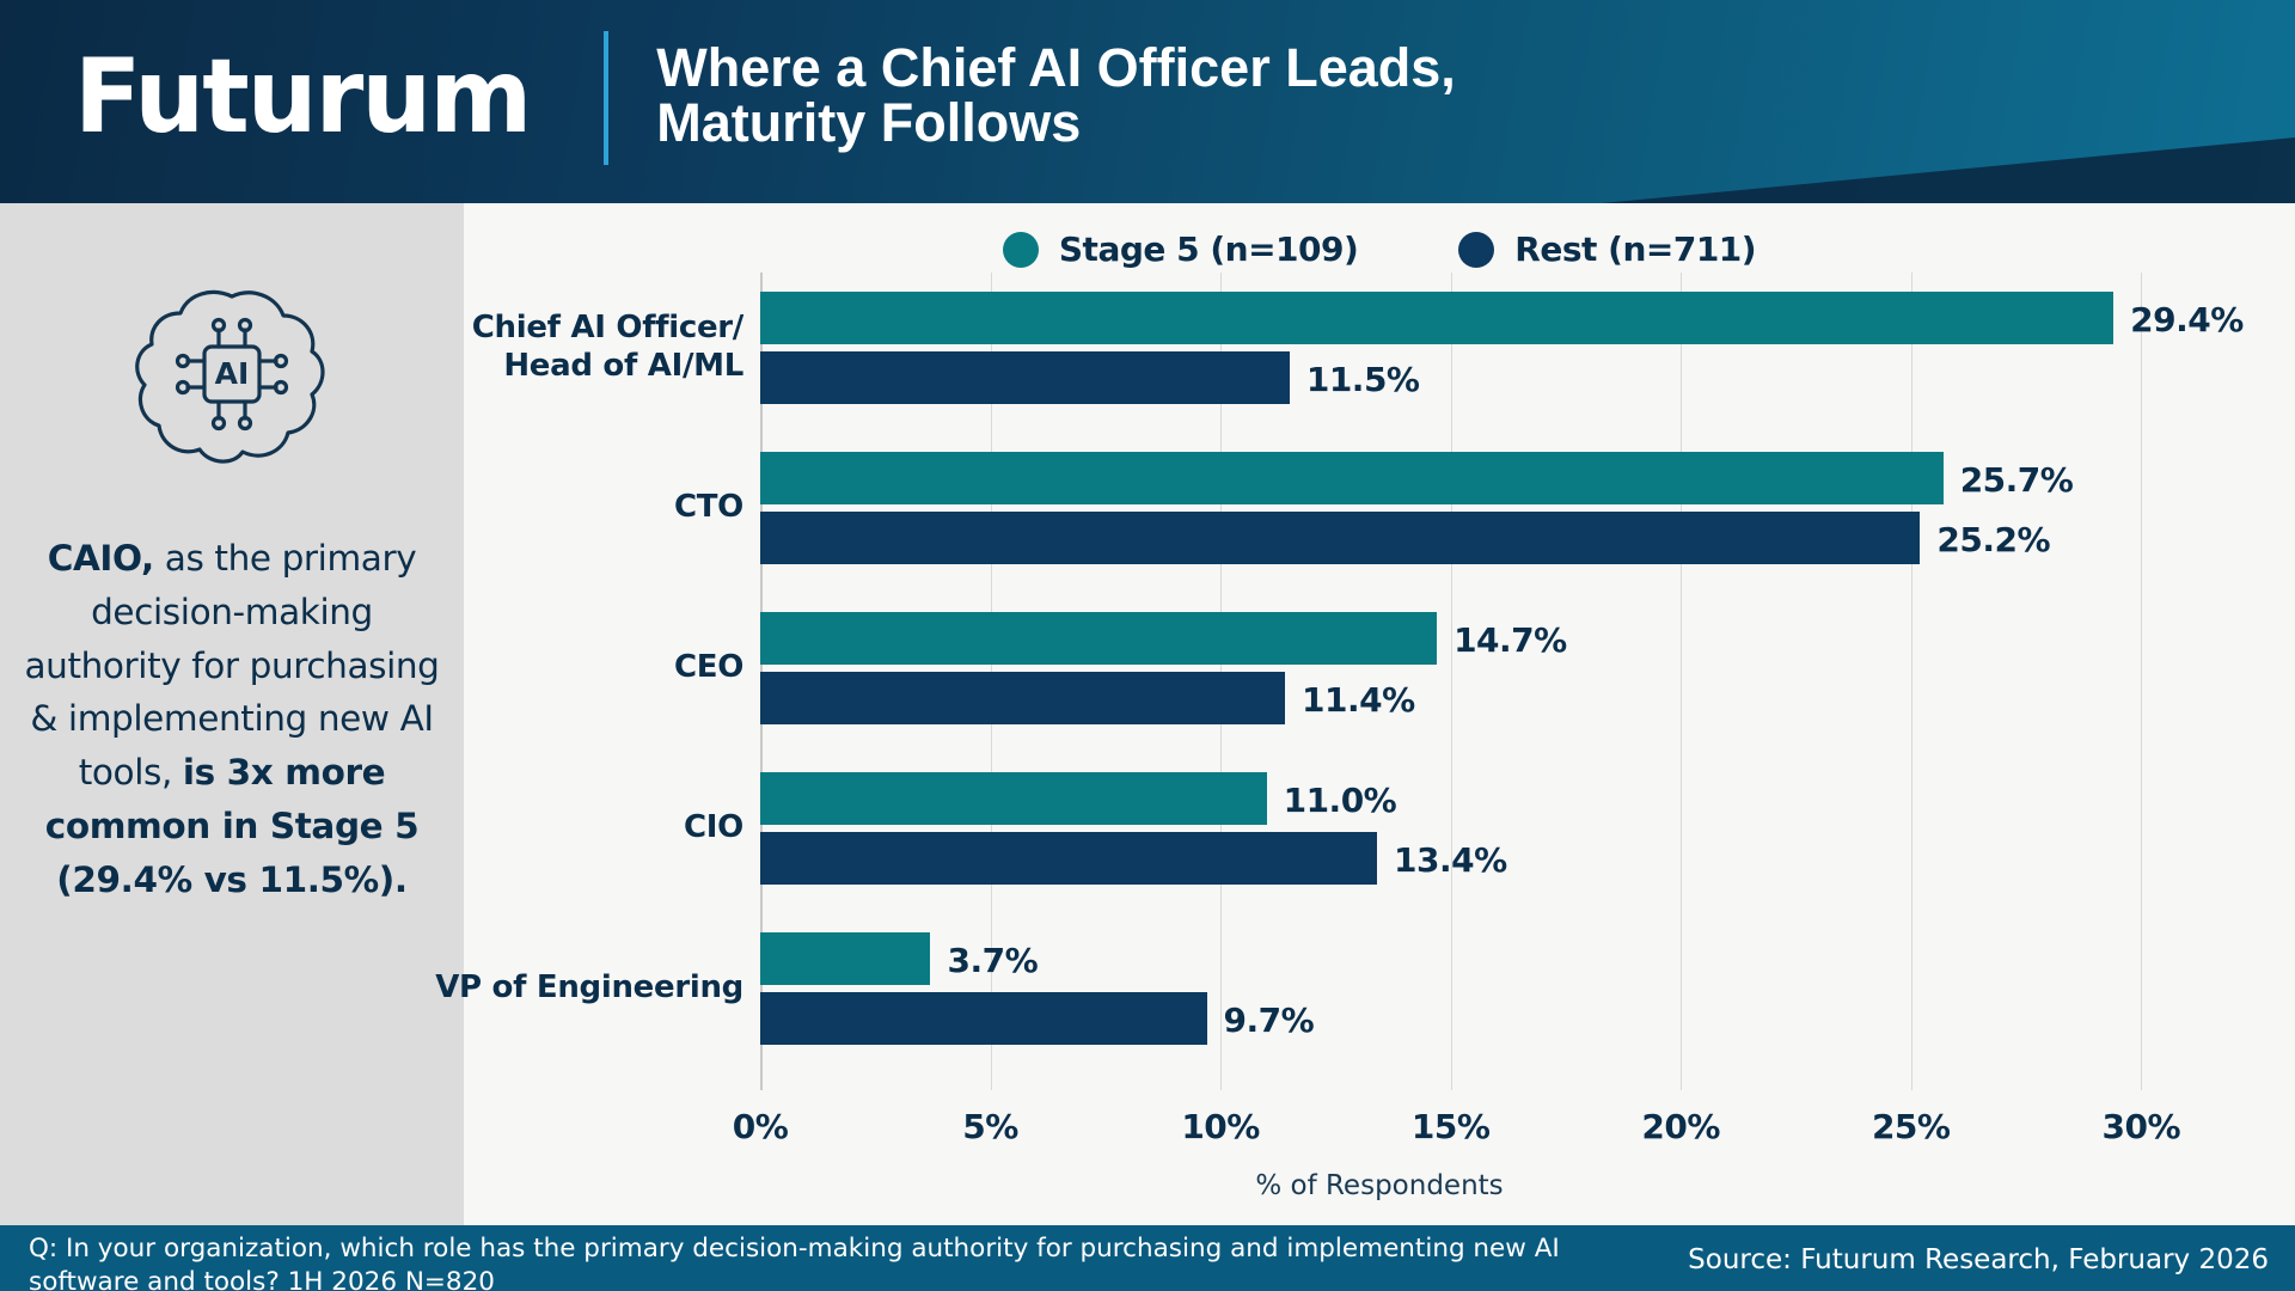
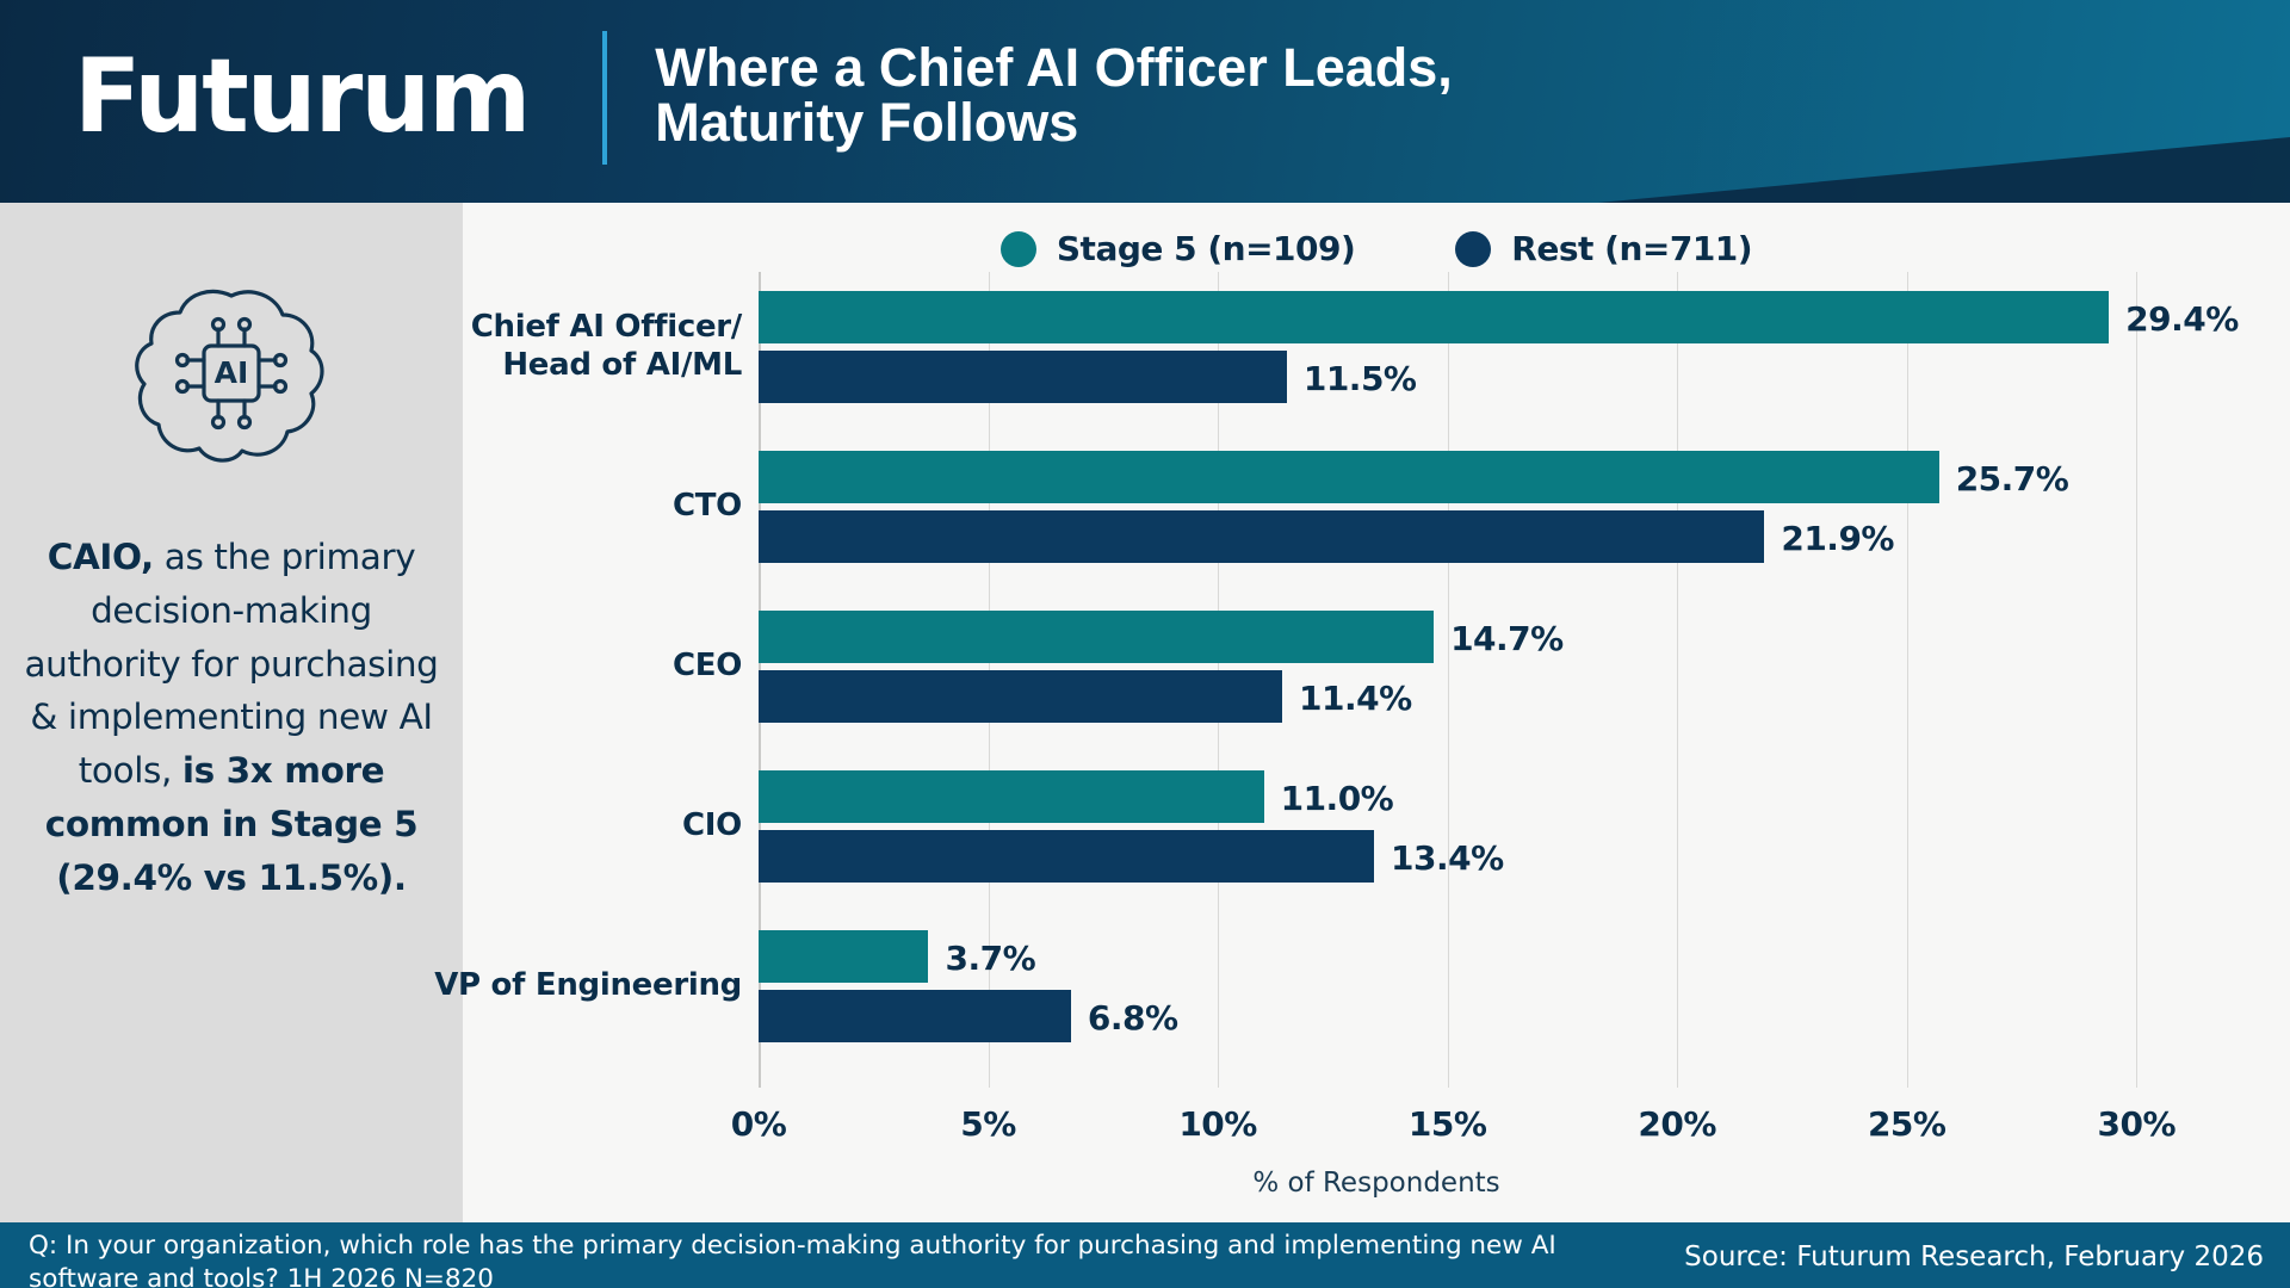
Rest (n=711)/CTO: 25.2% -> 21.9%
Rest (n=711)/VP of Engineering: 9.7% -> 6.8%
